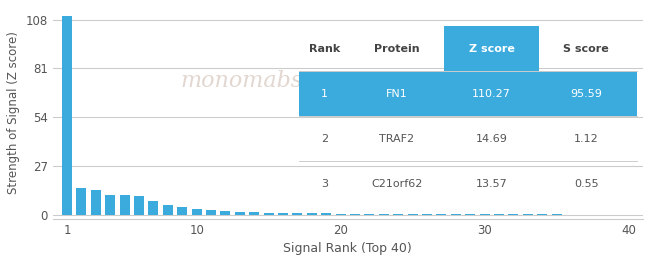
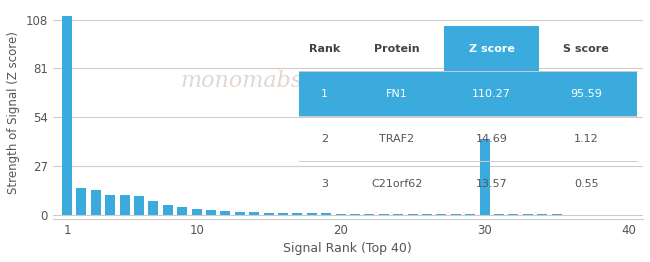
30: 0 -> 42
